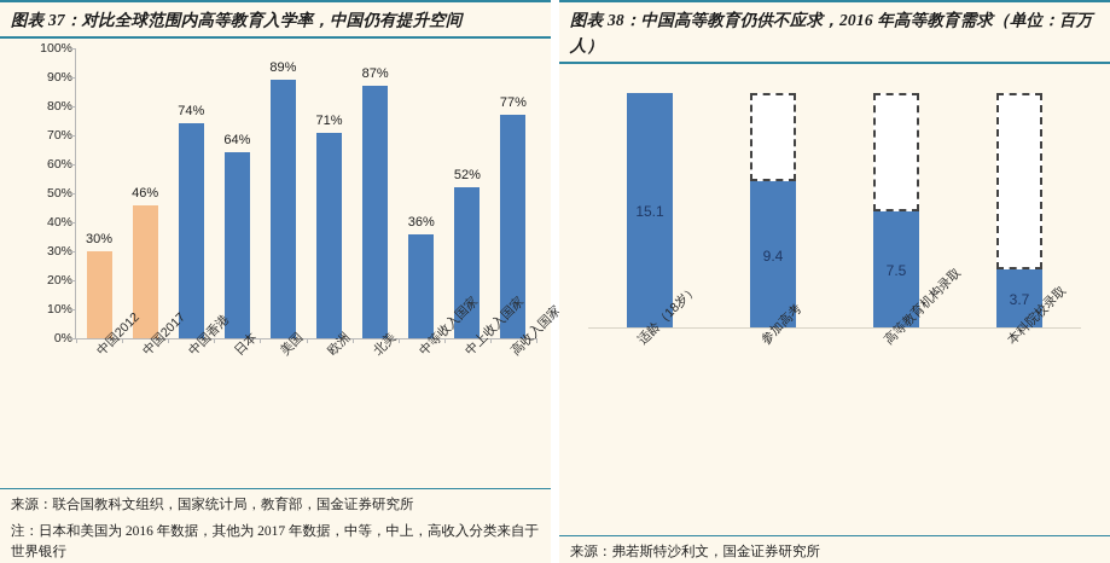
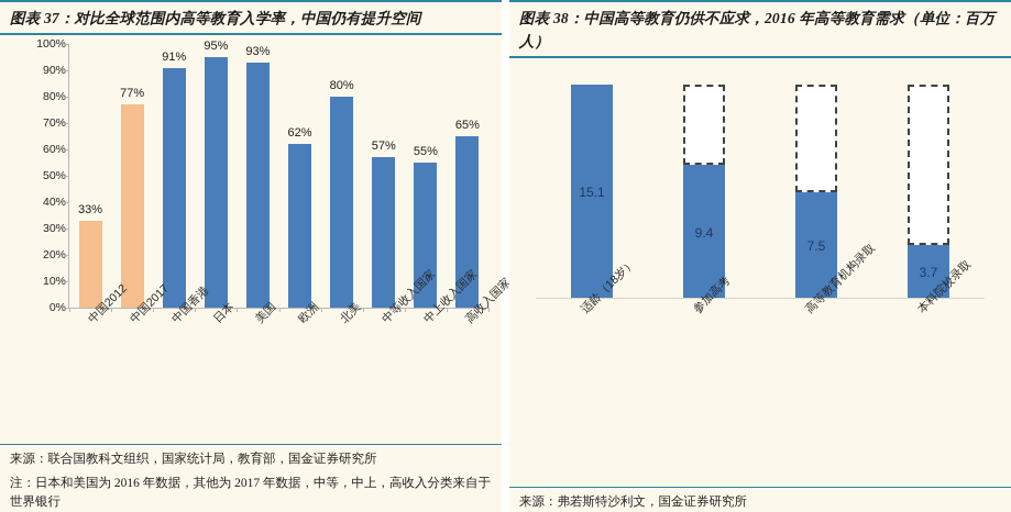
图表 37：对比全球范围内高等教育入学率，中国仍有提升空间/中国2012: 30% -> 33%
图表 37：对比全球范围内高等教育入学率，中国仍有提升空间/中国2017: 46% -> 77%
图表 37：对比全球范围内高等教育入学率，中国仍有提升空间/中国香港: 74% -> 91%
图表 37：对比全球范围内高等教育入学率，中国仍有提升空间/日本: 64% -> 95%
图表 37：对比全球范围内高等教育入学率，中国仍有提升空间/美国: 89% -> 93%
图表 37：对比全球范围内高等教育入学率，中国仍有提升空间/欧洲: 71% -> 62%
图表 37：对比全球范围内高等教育入学率，中国仍有提升空间/北美: 87% -> 80%
图表 37：对比全球范围内高等教育入学率，中国仍有提升空间/中等收入国家: 36% -> 57%
图表 37：对比全球范围内高等教育入学率，中国仍有提升空间/中上收入国家: 52% -> 55%
图表 37：对比全球范围内高等教育入学率，中国仍有提升空间/高收入国家: 77% -> 65%
